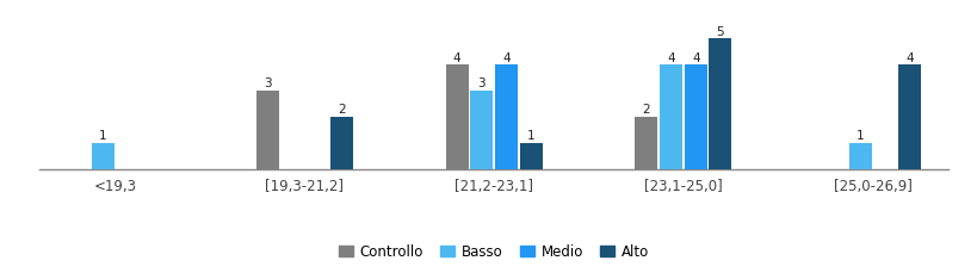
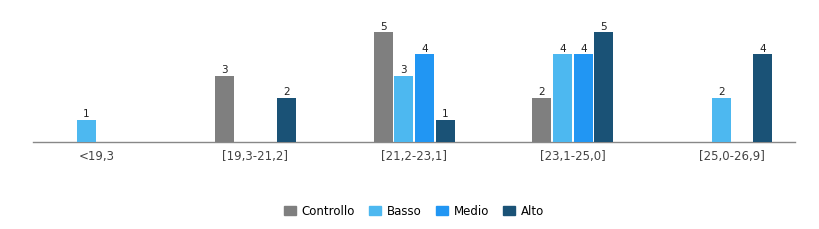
Controllo/[21,2-23,1]: 4 -> 5
Basso/[25,0-26,9]: 1 -> 2
